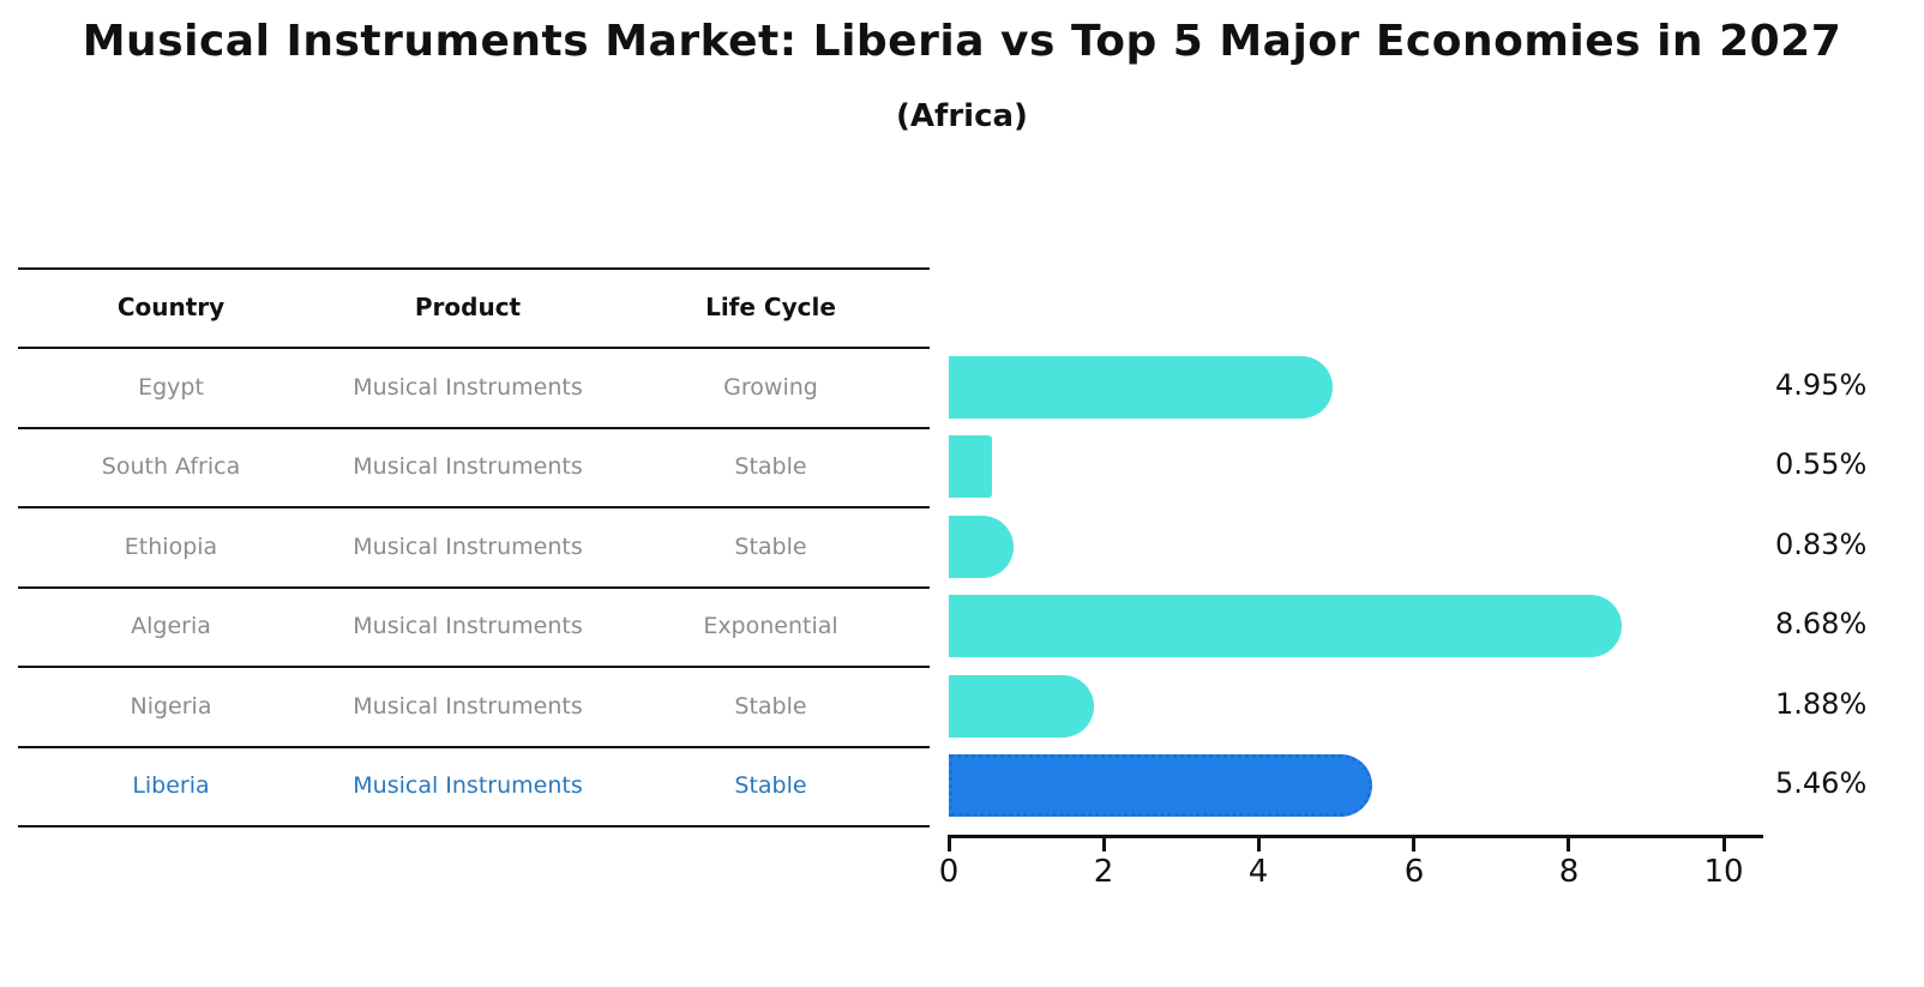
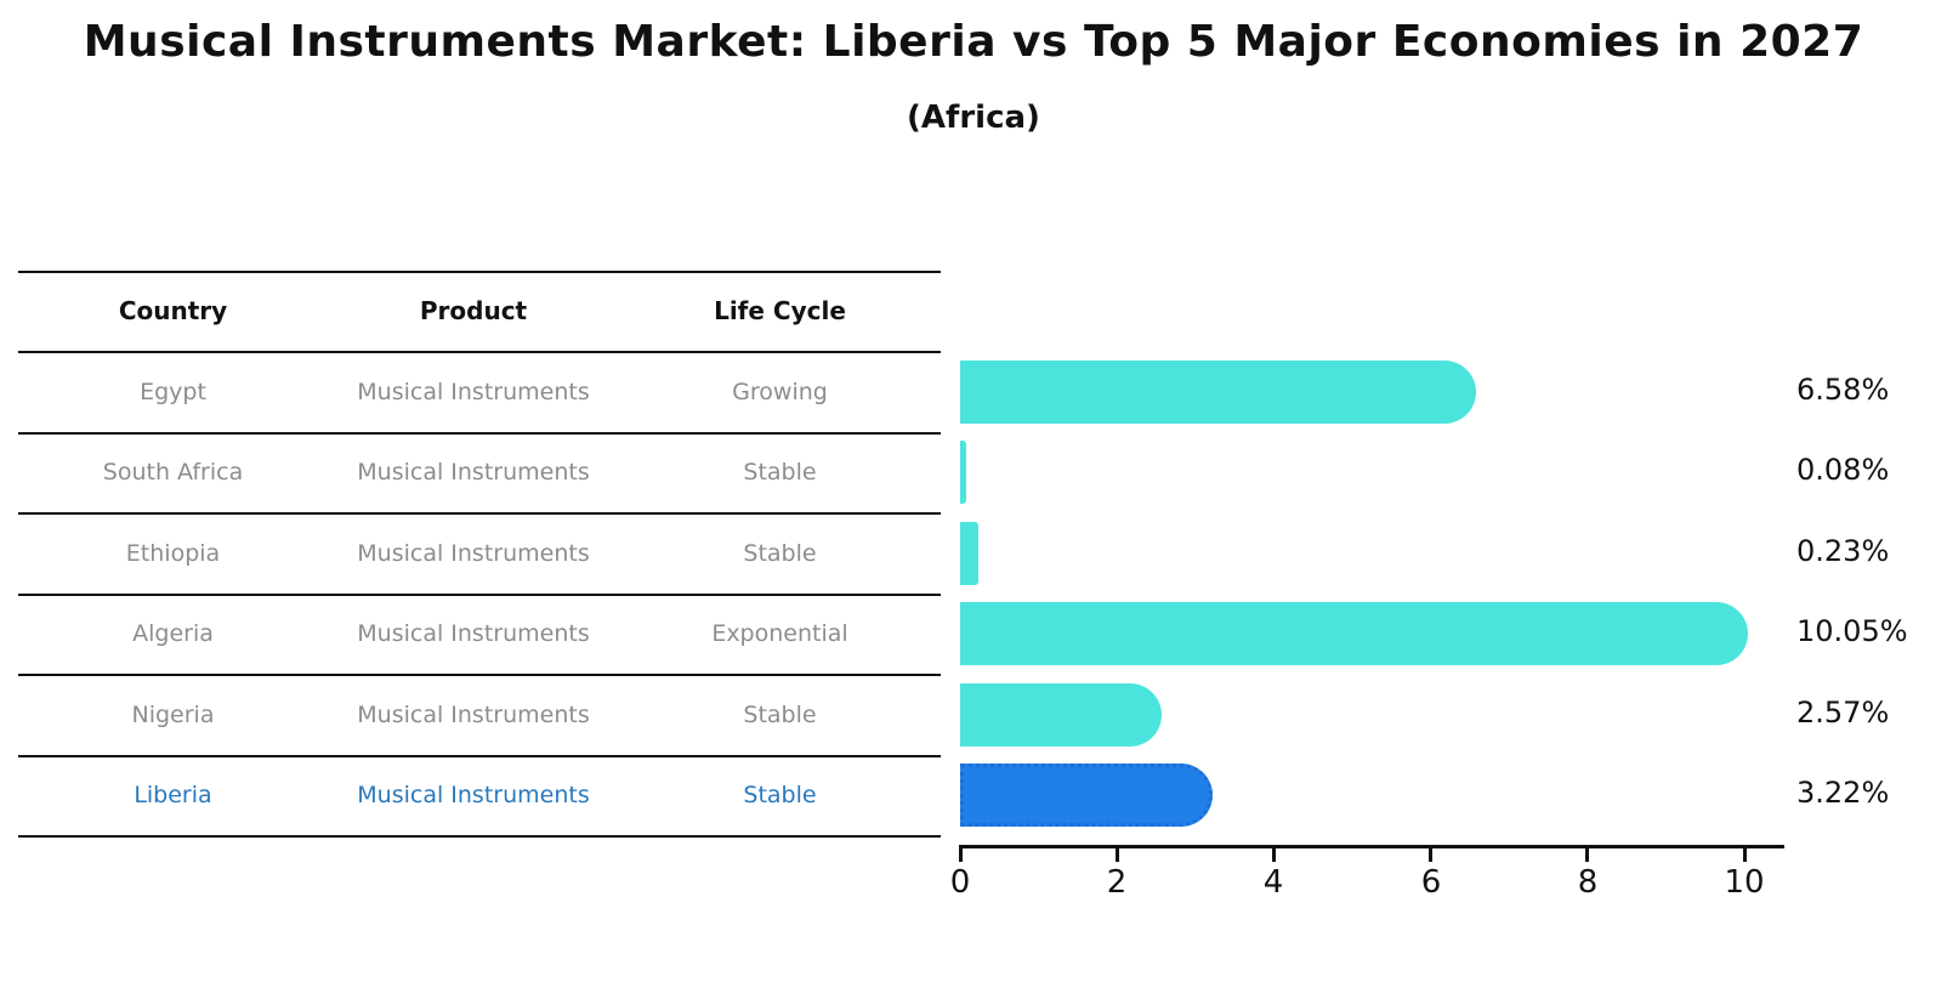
Egypt: 4.95% -> 6.58%
South Africa: 0.55% -> 0.08%
Ethiopia: 0.83% -> 0.23%
Algeria: 8.68% -> 10.05%
Nigeria: 1.88% -> 2.57%
Liberia: 5.46% -> 3.22%
